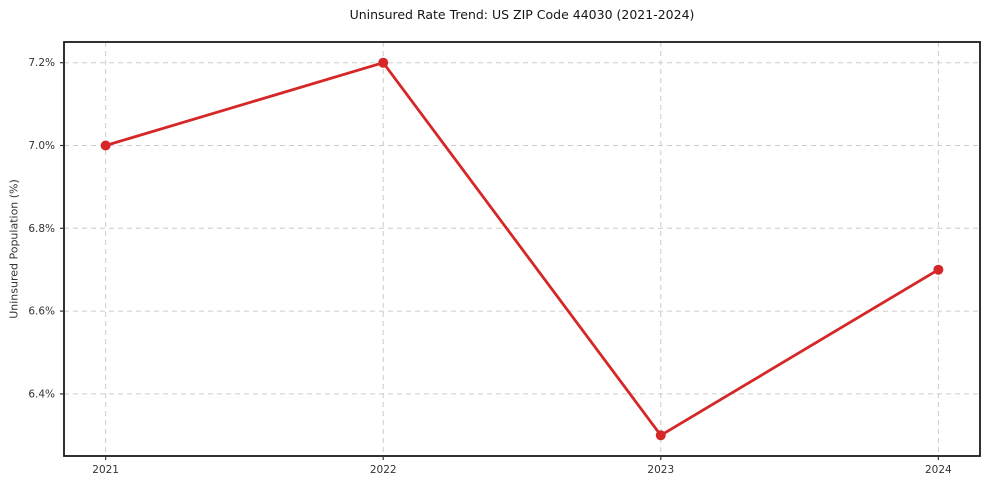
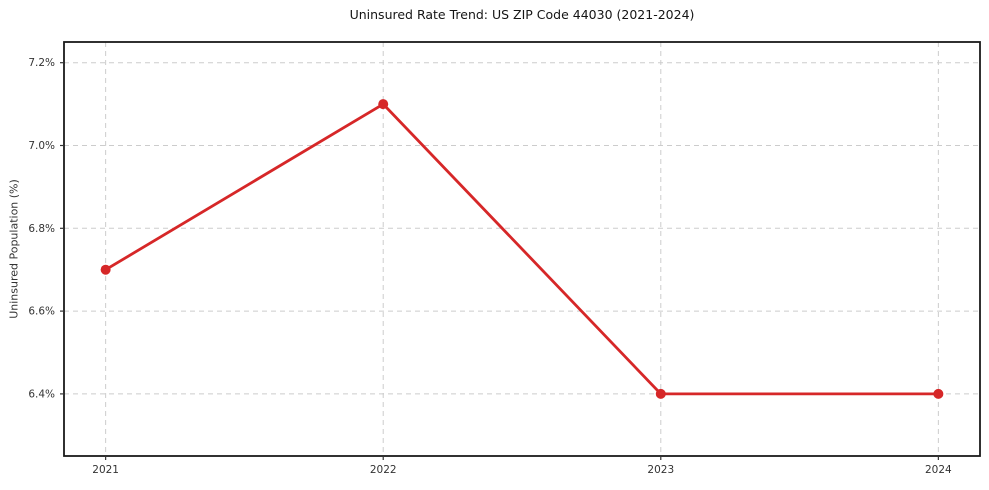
2021: 7.0% -> 6.7%
2022: 7.2% -> 7.1%
2023: 6.3% -> 6.4%
2024: 6.7% -> 6.4%
